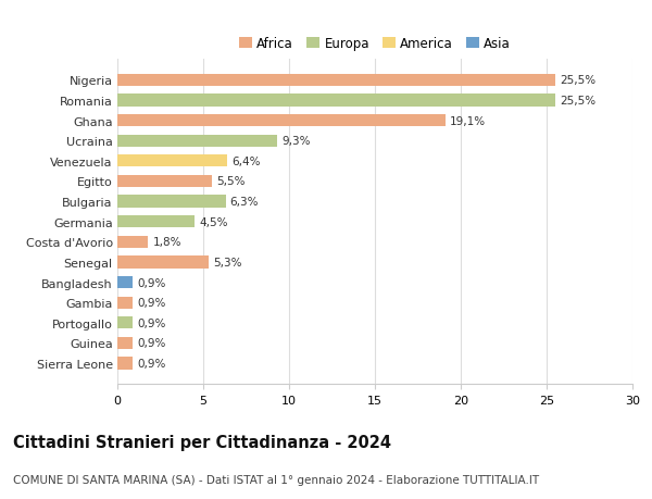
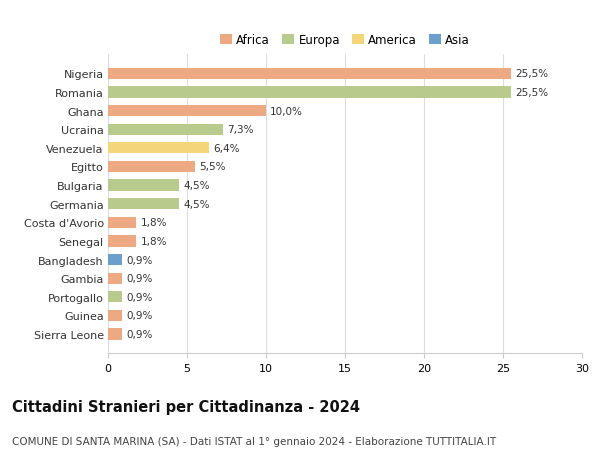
Ghana: 19,1% -> 10,0%
Ucraina: 9,3% -> 7,3%
Bulgaria: 6,3% -> 4,5%
Senegal: 5,3% -> 1,8%
